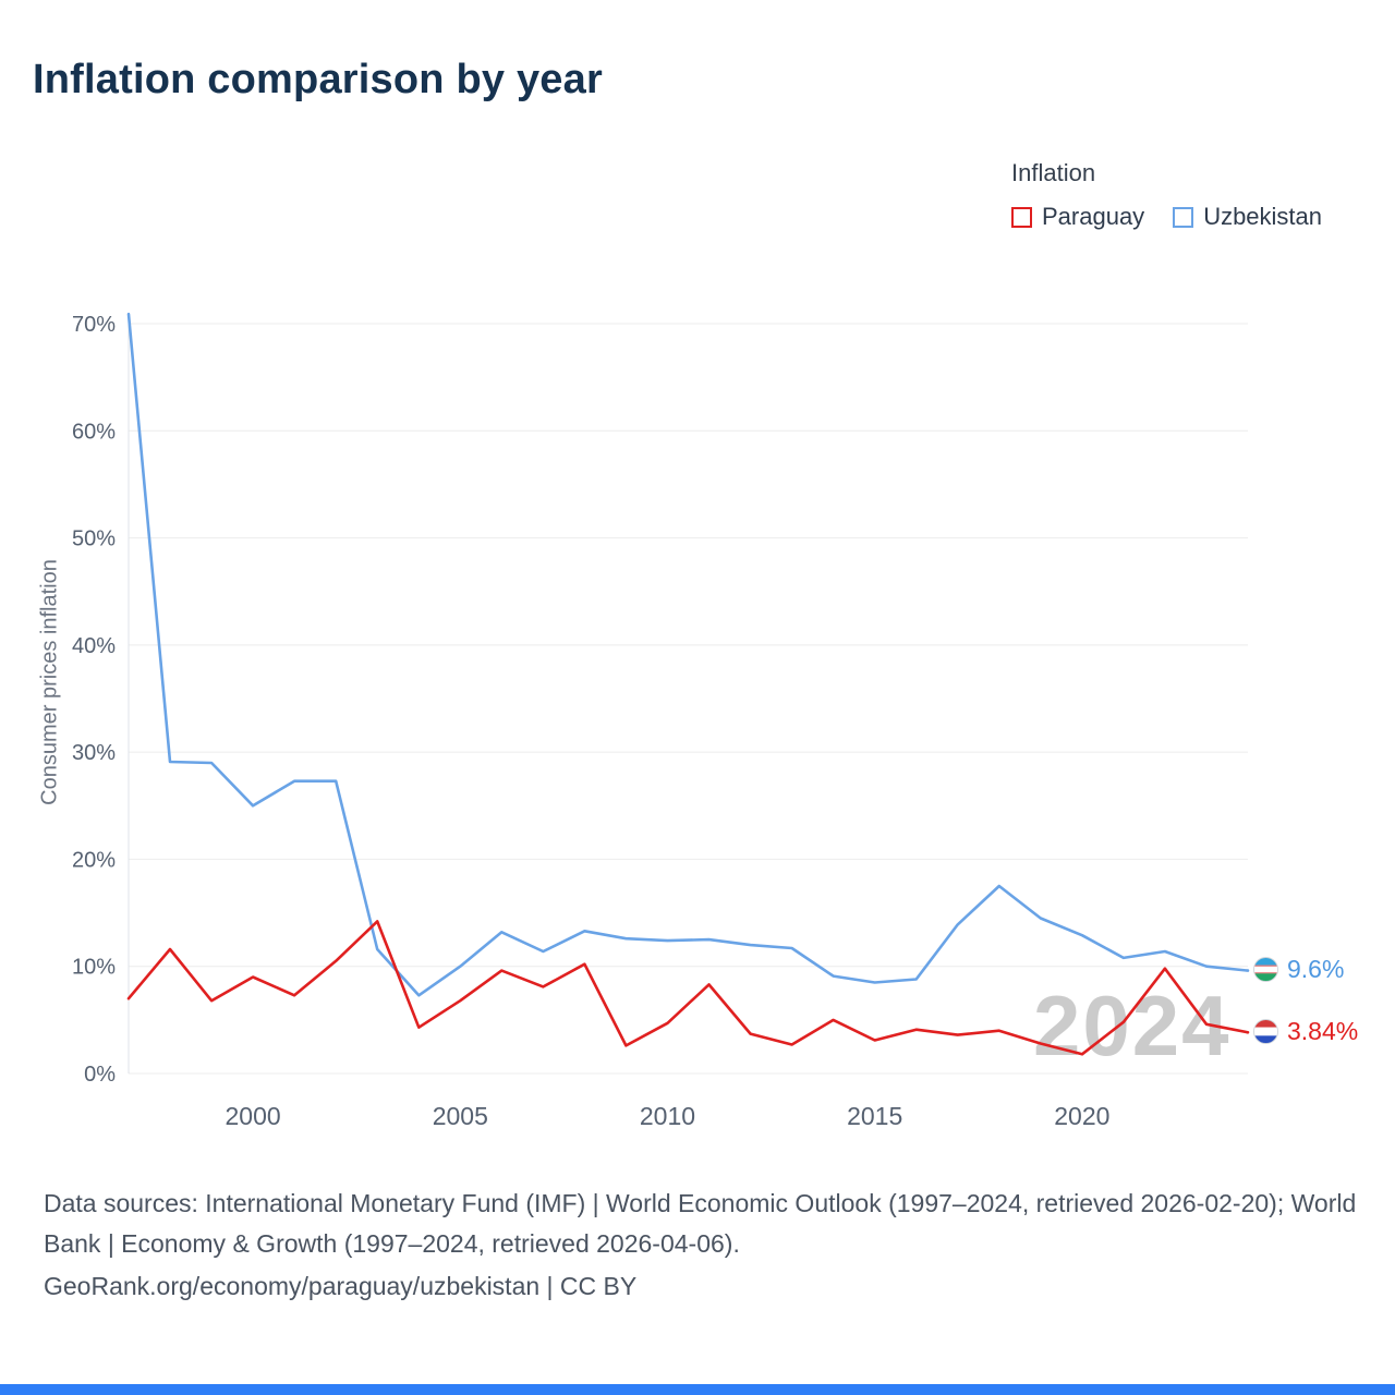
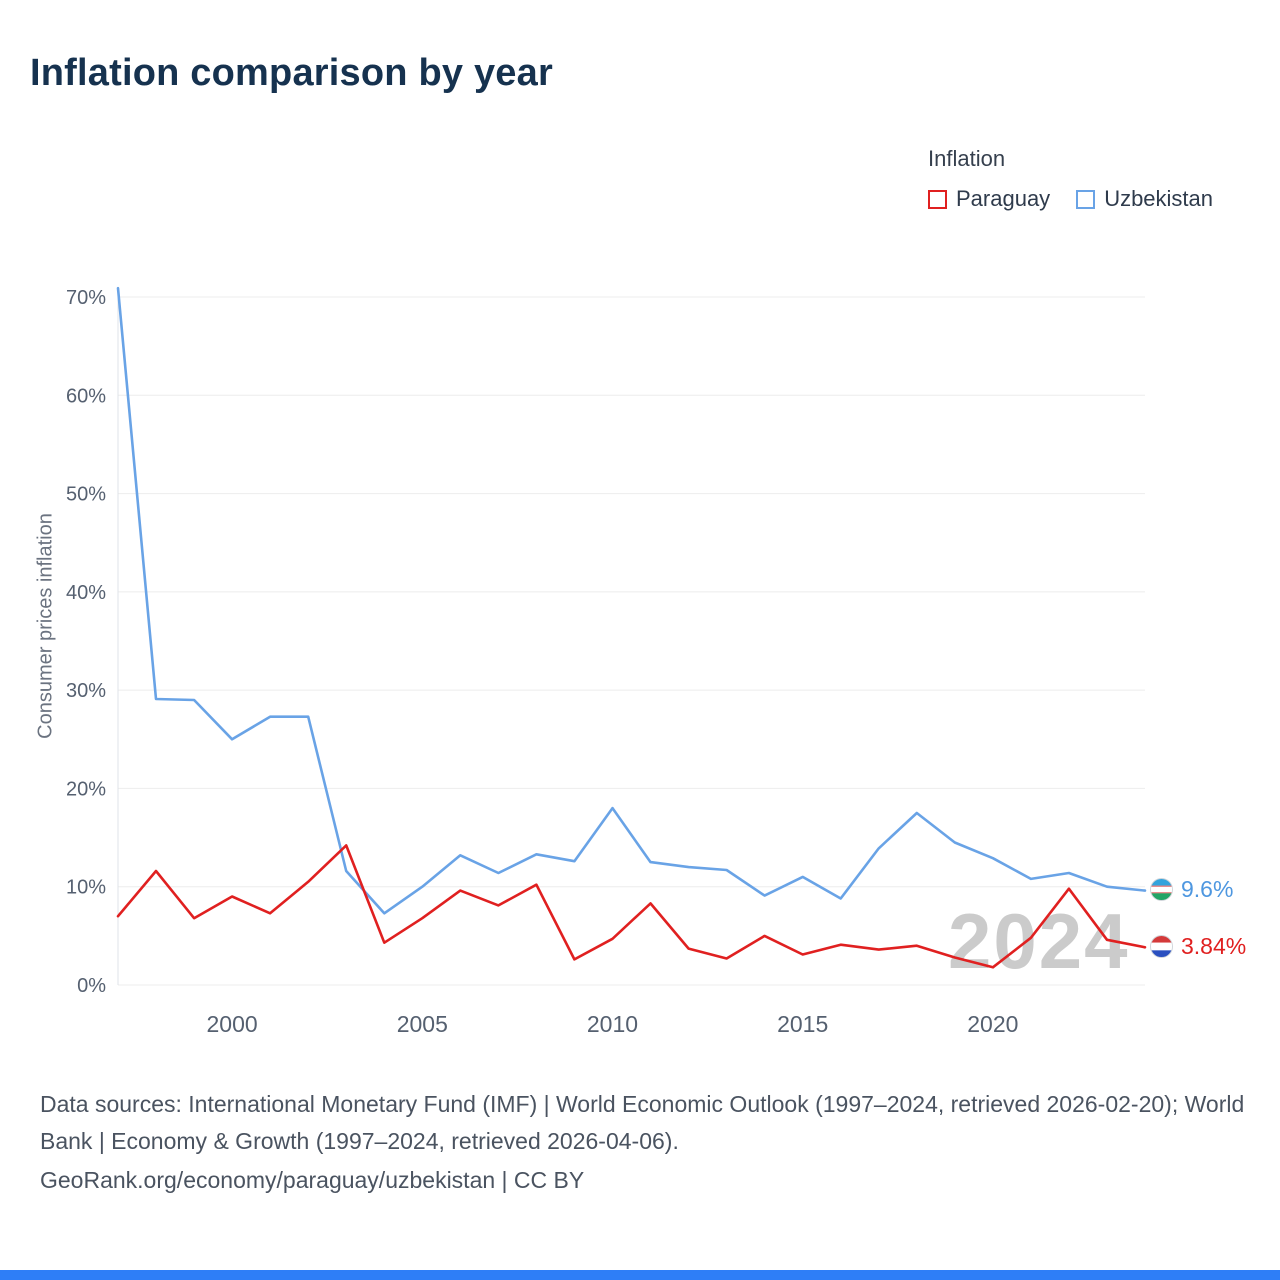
Uzbekistan/2010: 12% -> 18%
Uzbekistan/2015: 8% -> 11%
